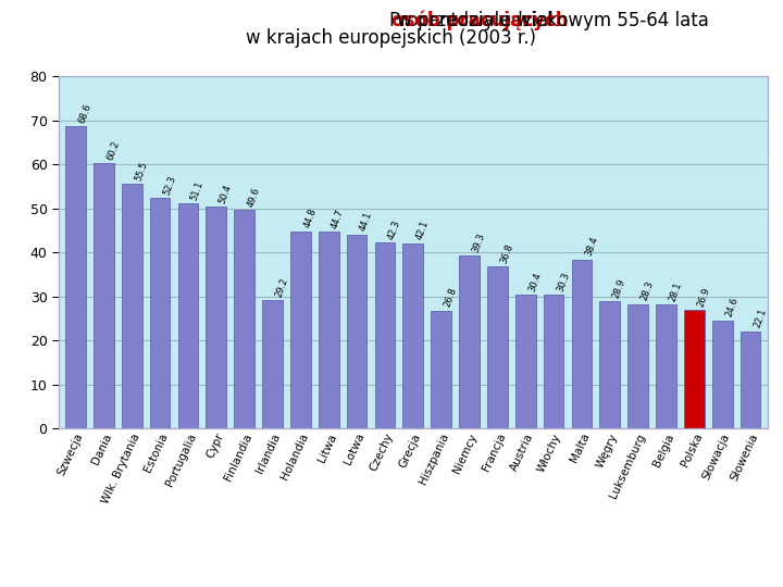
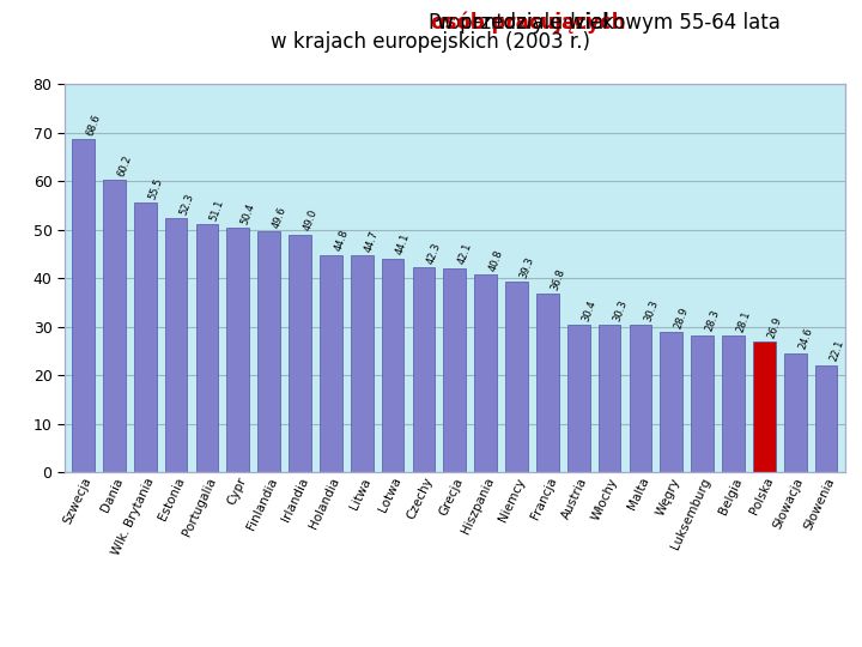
Irlandia: 29.2 -> 49.0
Hiszpania: 26.8 -> 40.8
Malta: 38.4 -> 30.3
